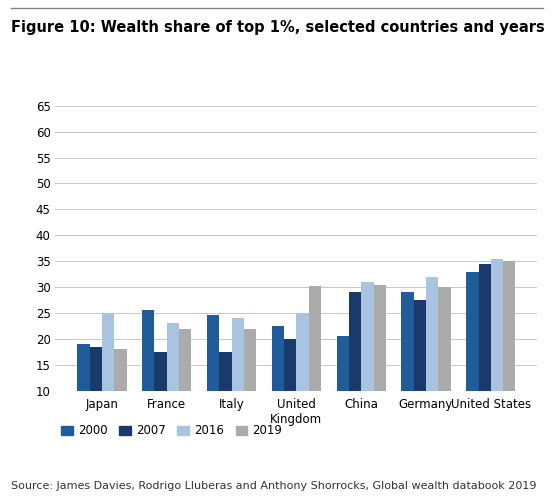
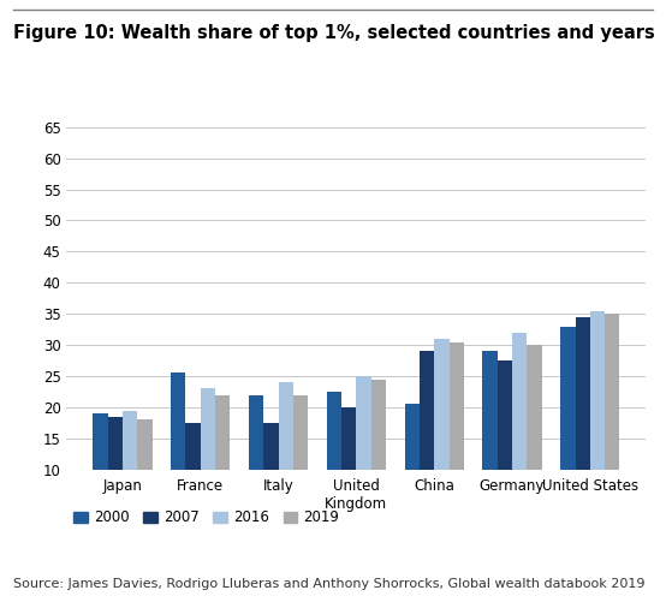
2016/Japan: 25.0 -> 19.5
2000/Italy: 24.6 -> 22.0
2019/United Kingdom: 30.2 -> 24.5
